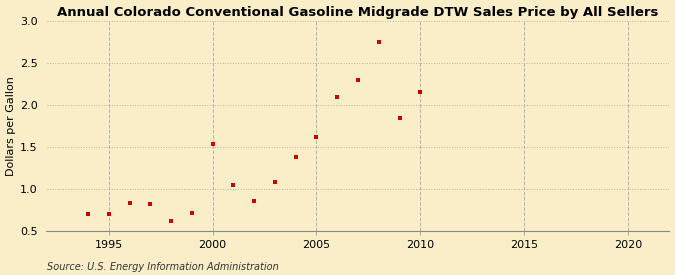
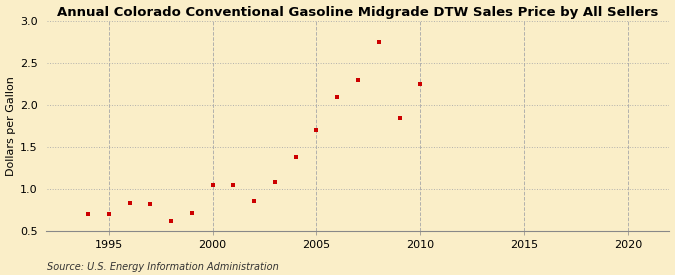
2000: 1.54 -> 1.05
2005: 1.62 -> 1.70
2010: 2.16 -> 2.25
